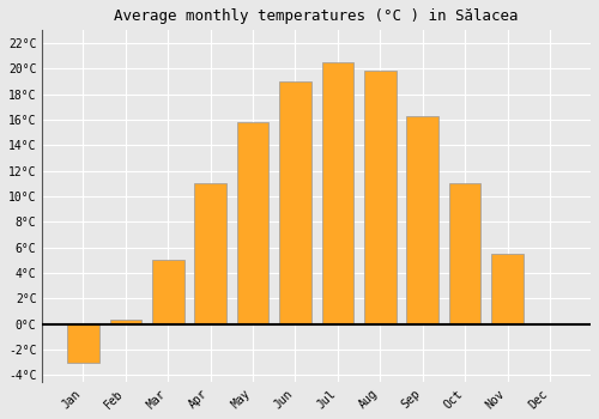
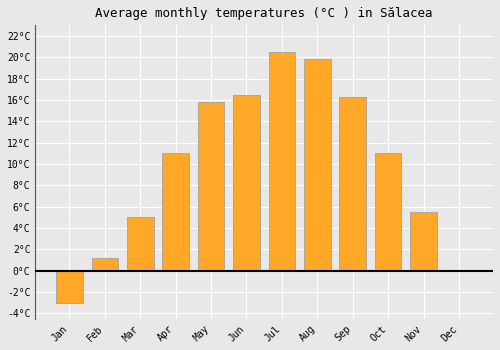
Feb: 0.3°C -> 1.2°C
Jun: 19.0°C -> 16.5°C
